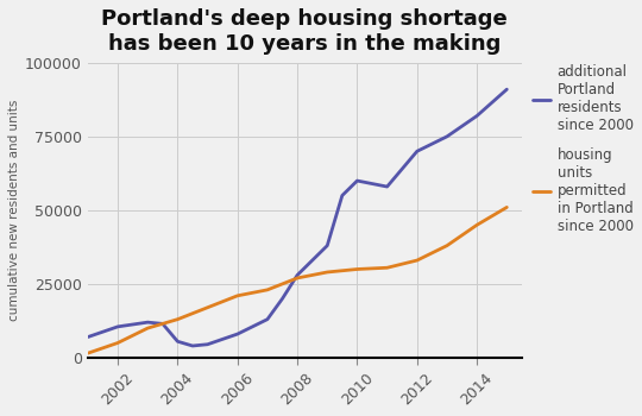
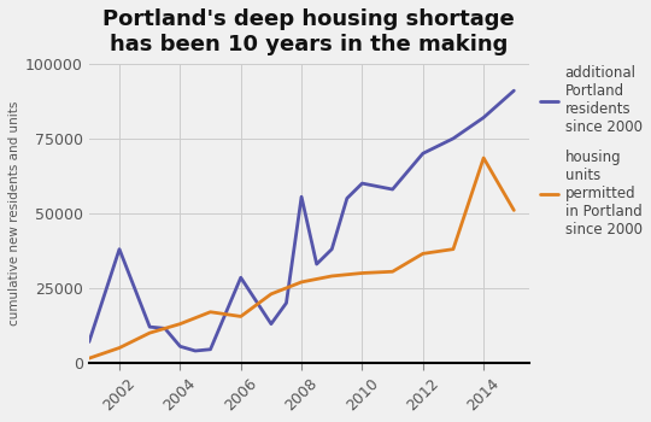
additional Portland residents since 2000/2002: 10500 -> 38000
additional Portland residents since 2000/2006: 8000 -> 28500
housing units permitted in Portland since 2000/2006: 21000 -> 15500
additional Portland residents since 2000/2008: 28000 -> 55500
housing units permitted in Portland since 2000/2012: 33000 -> 36500
housing units permitted in Portland since 2000/2014: 45000 -> 68500
